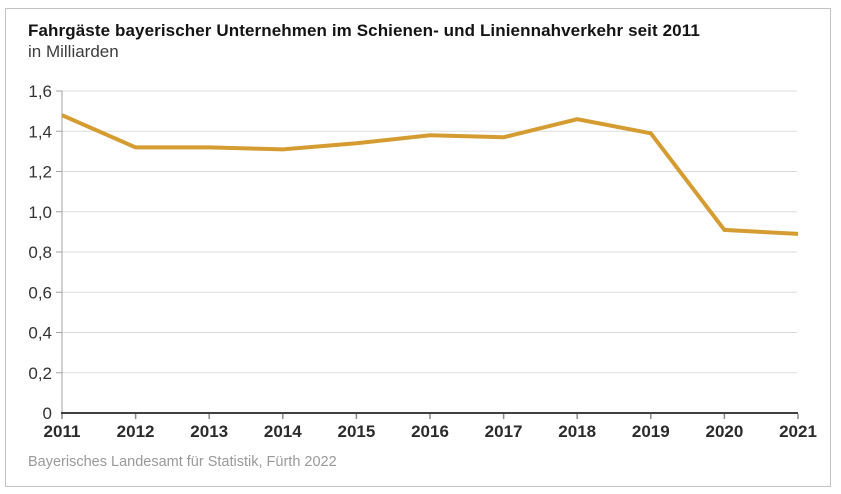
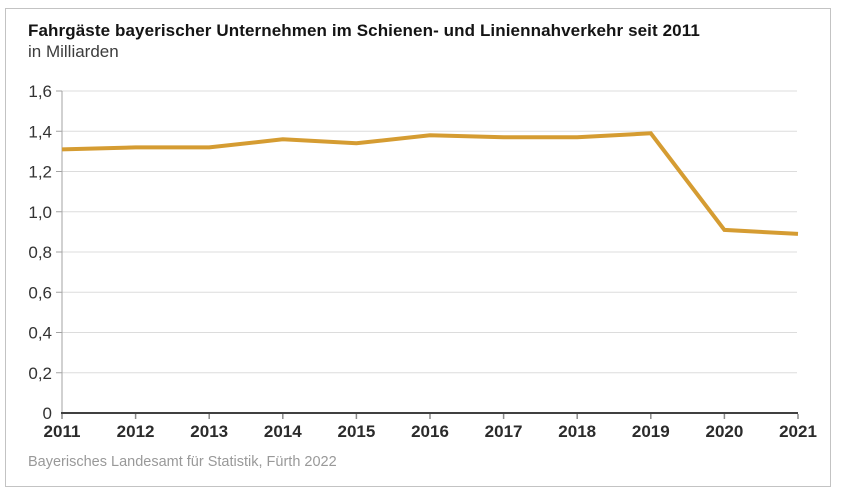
2011: 1,48 -> 1,31
2014: 1,31 -> 1,36
2018: 1,46 -> 1,37
